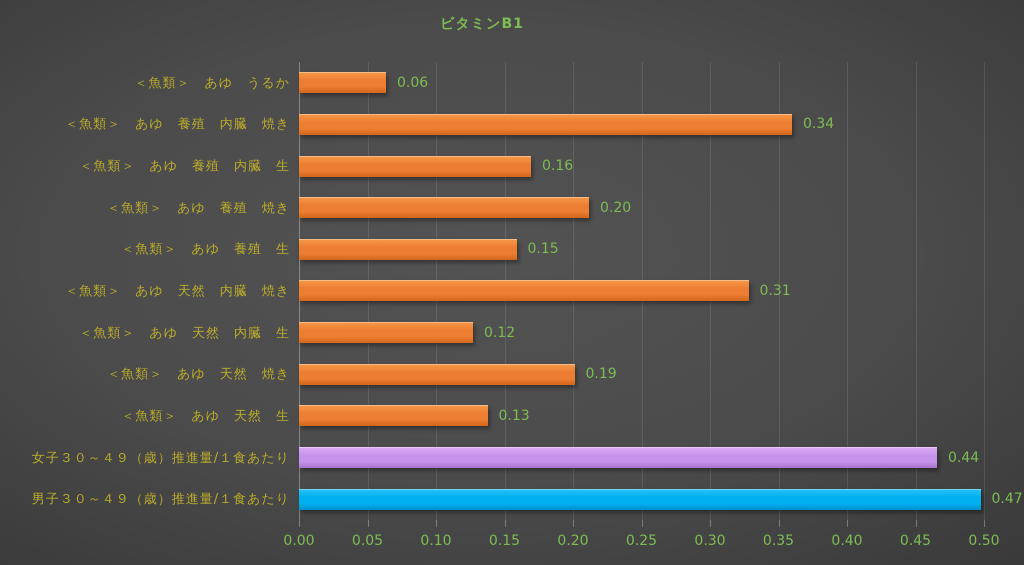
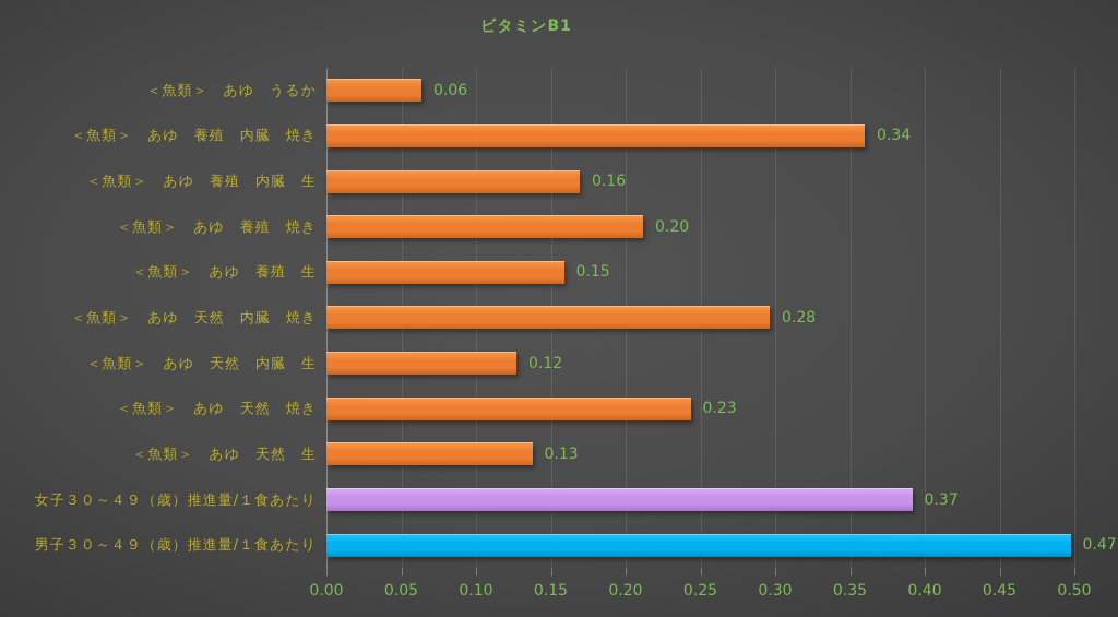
＜魚類＞ あゆ 天然 内臓 焼き: 0.31 -> 0.28
＜魚類＞ あゆ 天然 焼き: 0.19 -> 0.23
女子３０～４９（歳）推進量/１食あたり: 0.44 -> 0.37
